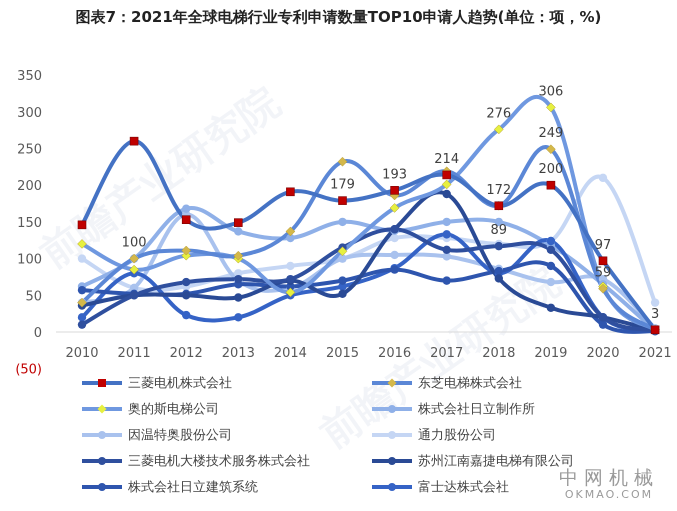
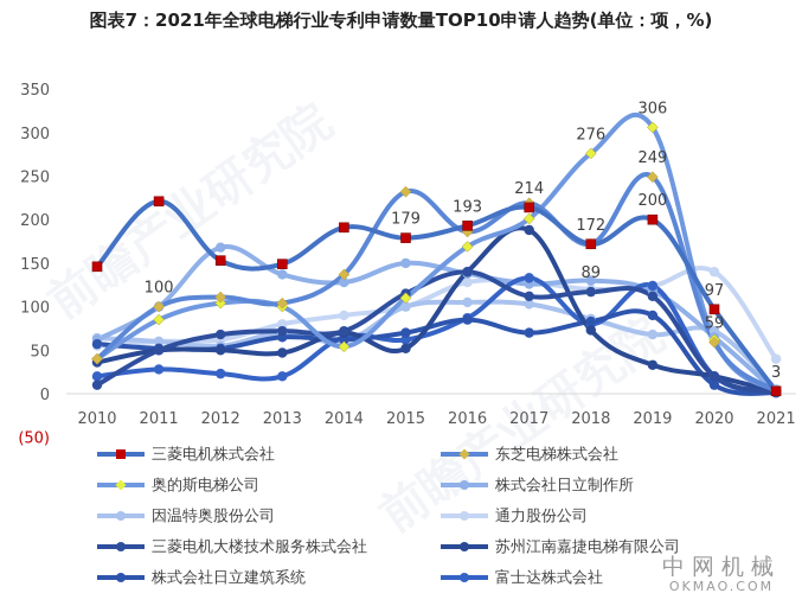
奥的斯电梯公司/2010: 120 -> 40
因温特奥股份公司/2010: 40 -> 60
通力股份公司/2010: 100 -> 60
三菱电机株式会社/2011: 260 -> 220
富士达株式会社/2011: 80 -> 30
因温特奥股份公司/2012: 160 -> 60
富士达株式会社/2014: 50 -> 60
株式会社日立制作所/2017: 150 -> 130
株式会社日立制作所/2018: 150 -> 130
通力股份公司/2020: 210 -> 140
